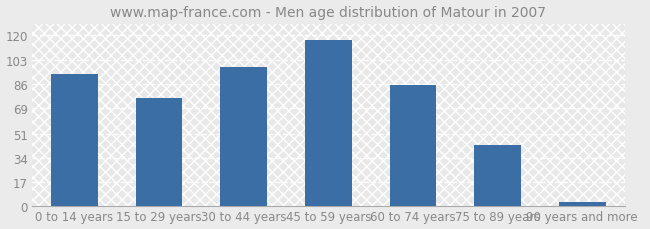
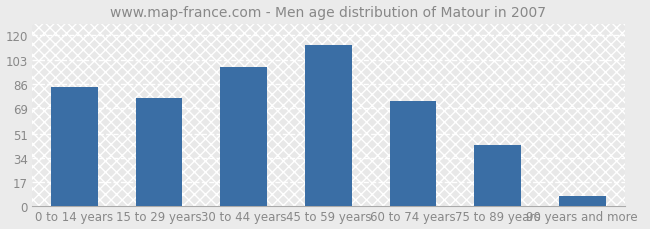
0 to 14 years: 93 -> 84
45 to 59 years: 117 -> 113
60 to 74 years: 85 -> 74
90 years and more: 3 -> 7
